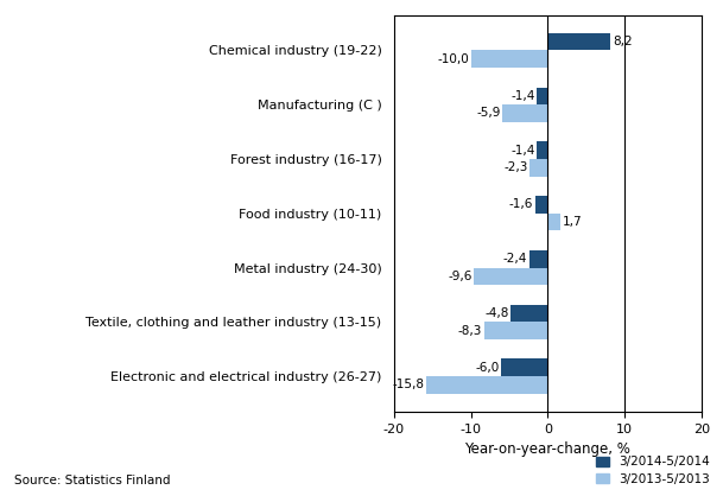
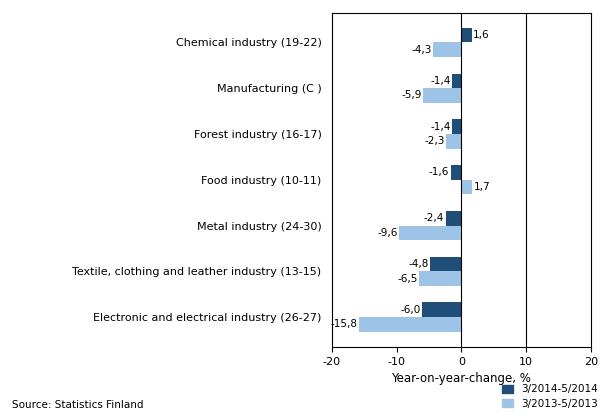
3/2014-5/2014/Chemical industry (19-22): 8,2 -> 1,6
3/2013-5/2013/Chemical industry (19-22): -10,0 -> -4,3
3/2013-5/2013/Textile, clothing and leather industry (13-15): -8,3 -> -6,5
